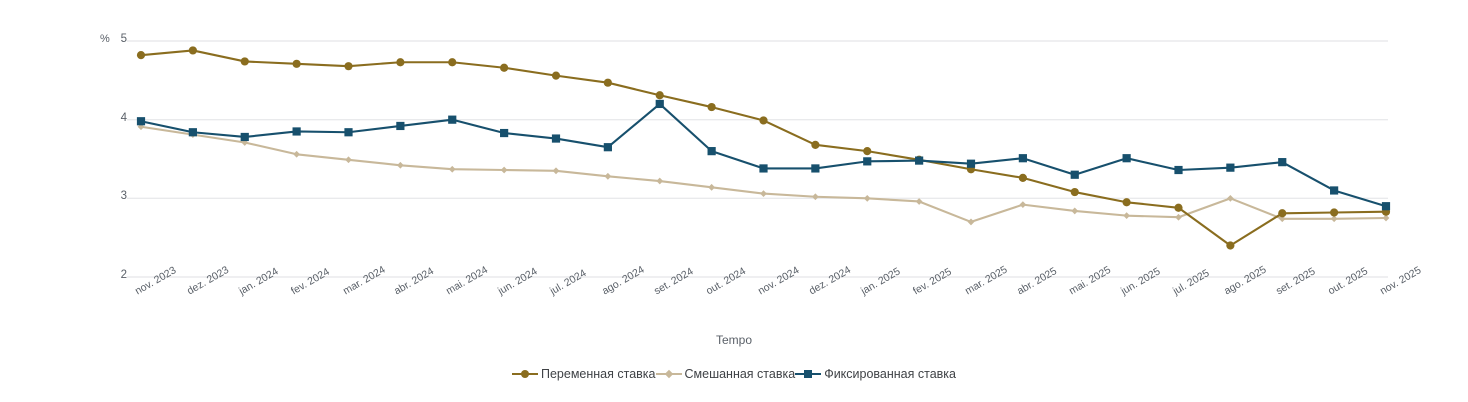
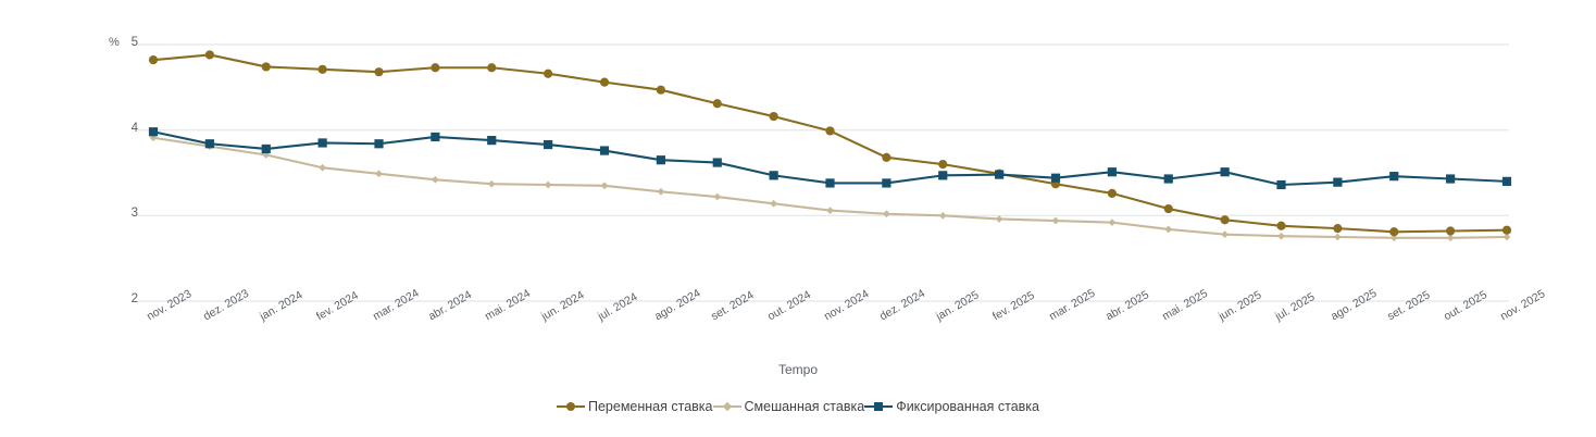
Фиксированная ставка/mai. 2024: 4.0 -> 3.9
Фиксированная ставка/set. 2024: 4.2 -> 3.6
Фиксированная ставка/out. 2024: 3.6 -> 3.5
Смешанная ставка/mar. 2025: 2.7 -> 2.9
Фиксированная ставка/mai. 2025: 3.3 -> 3.4
Переменная ставка/ago. 2025: 2.4 -> 2.9
Смешанная ставка/ago. 2025: 3.0 -> 2.8
Фиксированная ставка/out. 2025: 3.1 -> 3.4
Фиксированная ставка/nov. 2025: 2.9 -> 3.4
